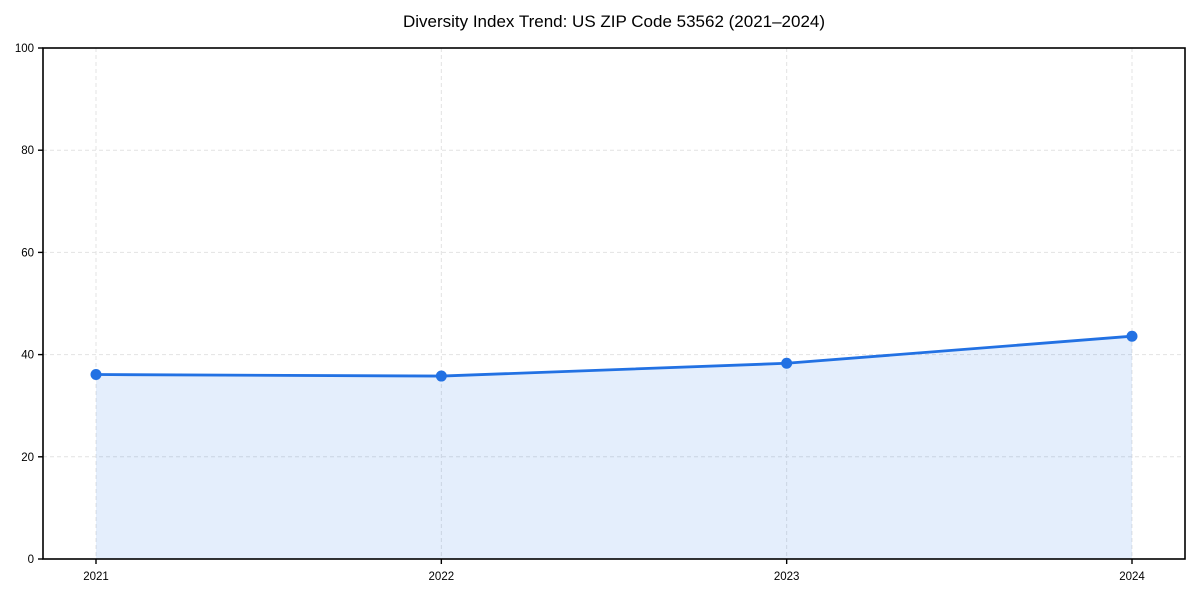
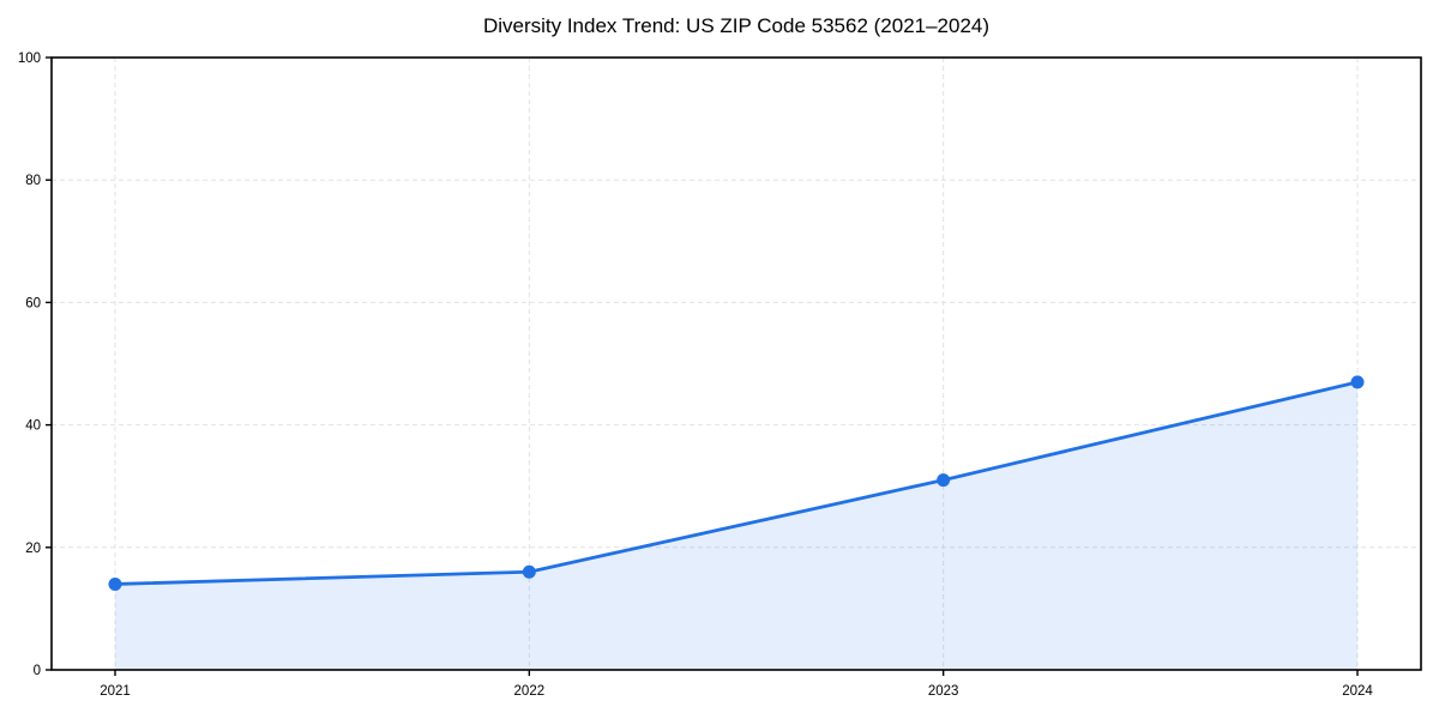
2021: 36 -> 14
2022: 36 -> 16
2023: 38 -> 31
2024: 44 -> 47
